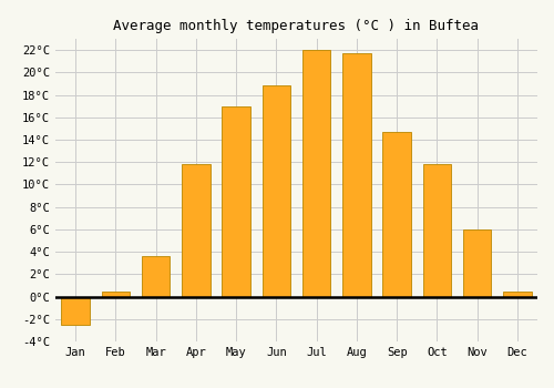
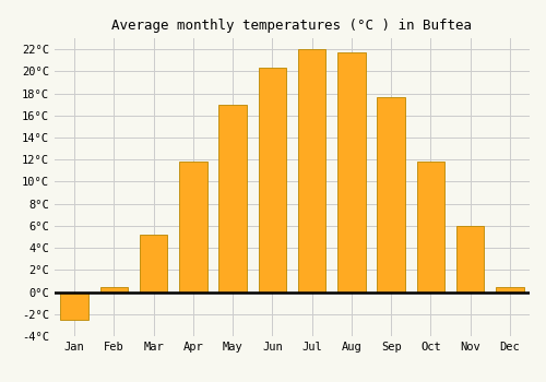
Mar: 3.6°C -> 5.2°C
Jun: 18.8°C -> 20.3°C
Sep: 14.7°C -> 17.7°C
